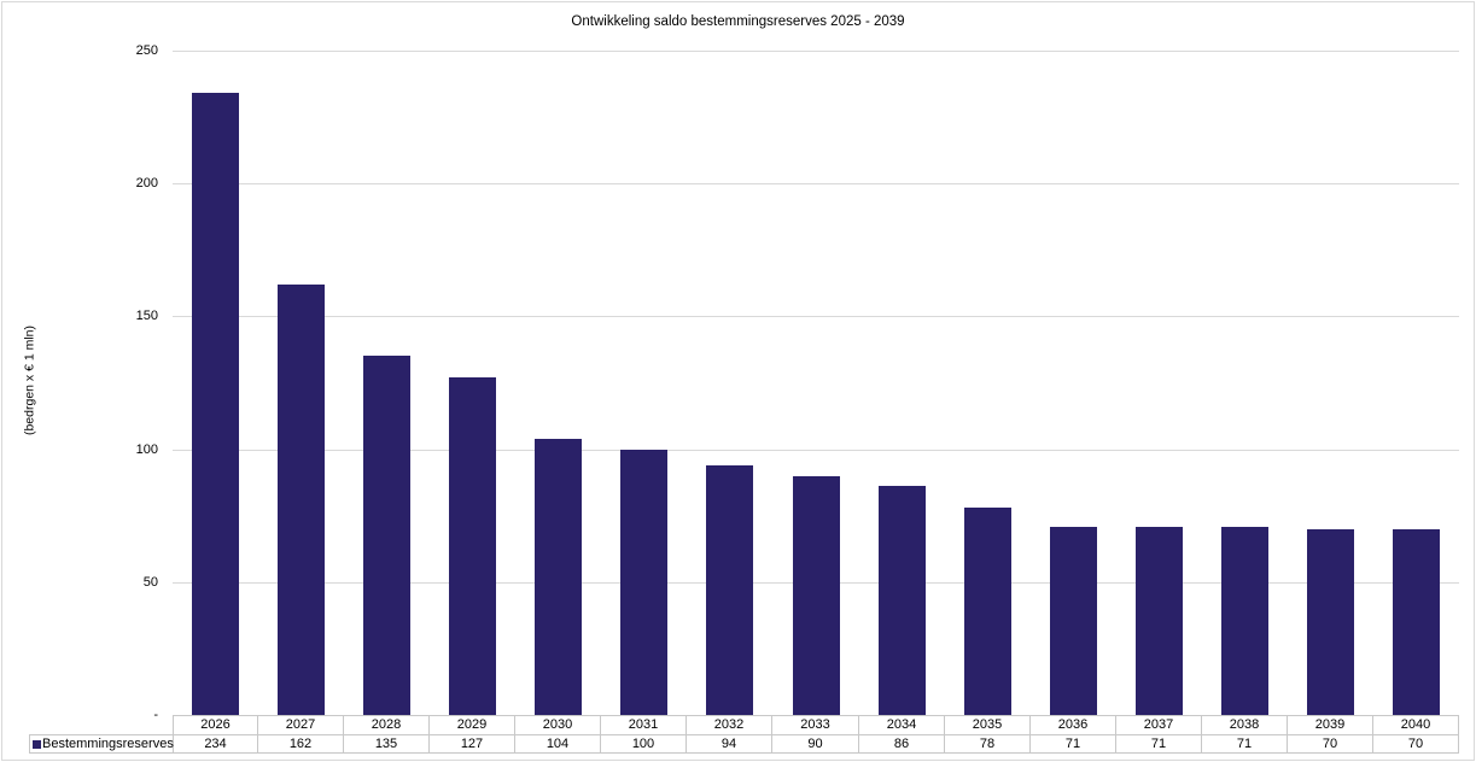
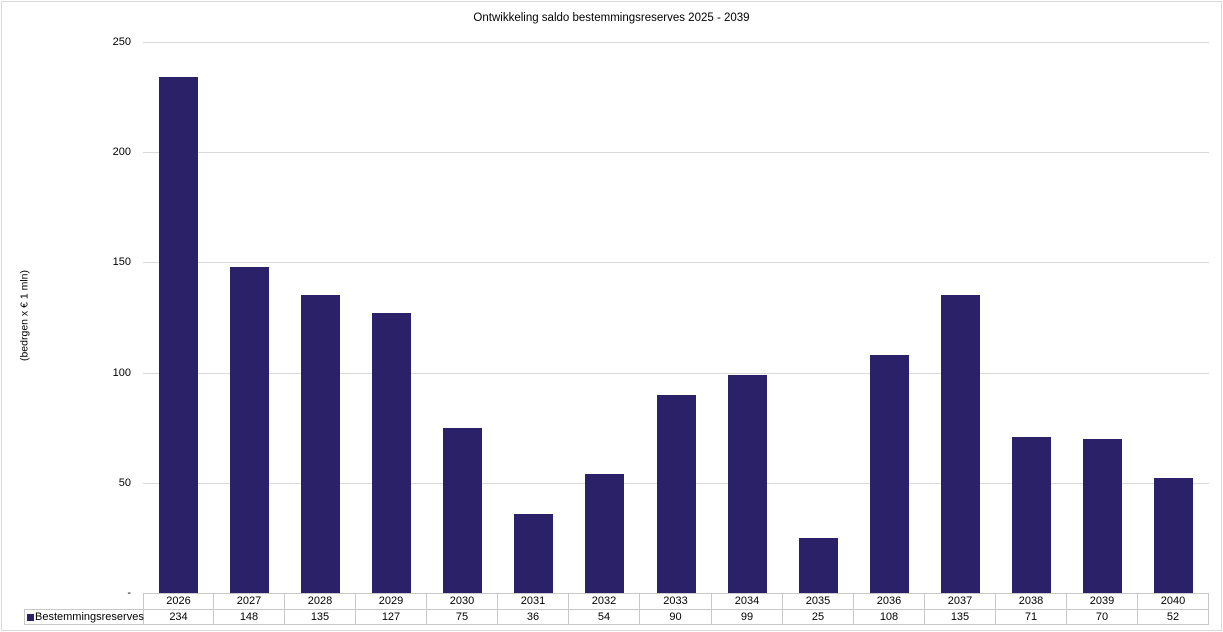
2027: 162 -> 148
2030: 104 -> 75
2031: 100 -> 36
2032: 94 -> 54
2034: 86 -> 99
2035: 78 -> 25
2036: 71 -> 108
2037: 71 -> 135
2040: 70 -> 52
